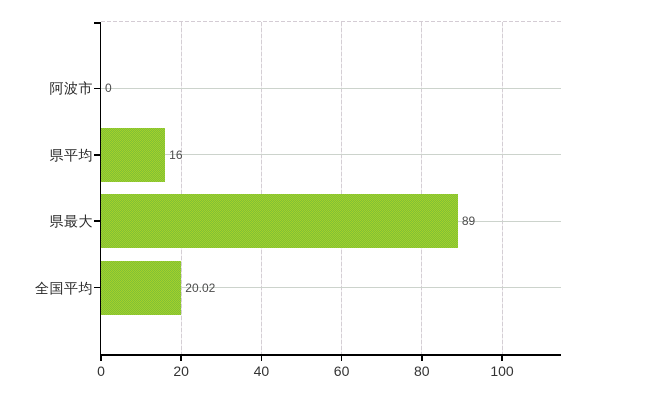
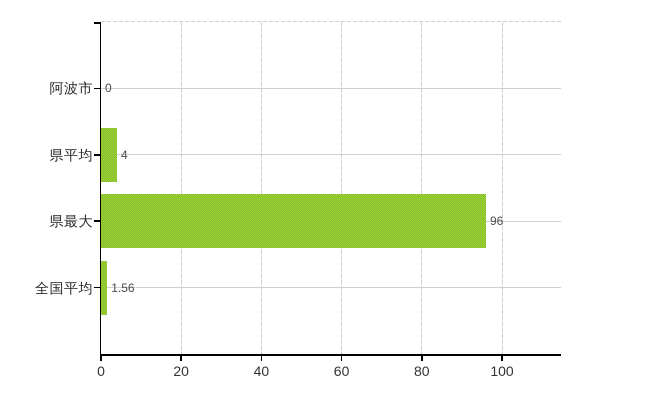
県平均: 16 -> 4
県最大: 89 -> 96
全国平均: 20.02 -> 1.56
